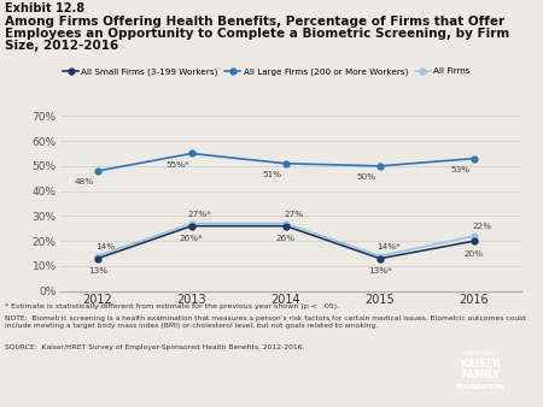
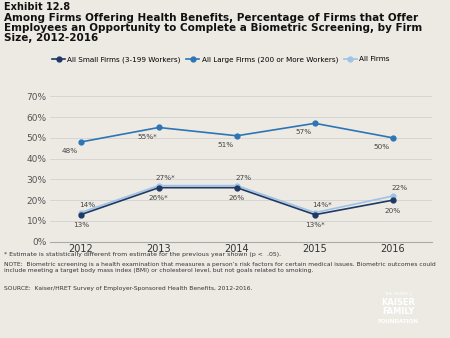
All Large Firms (200 or More Workers)/2015: 50% -> 57%
All Large Firms (200 or More Workers)/2016: 53% -> 50%
